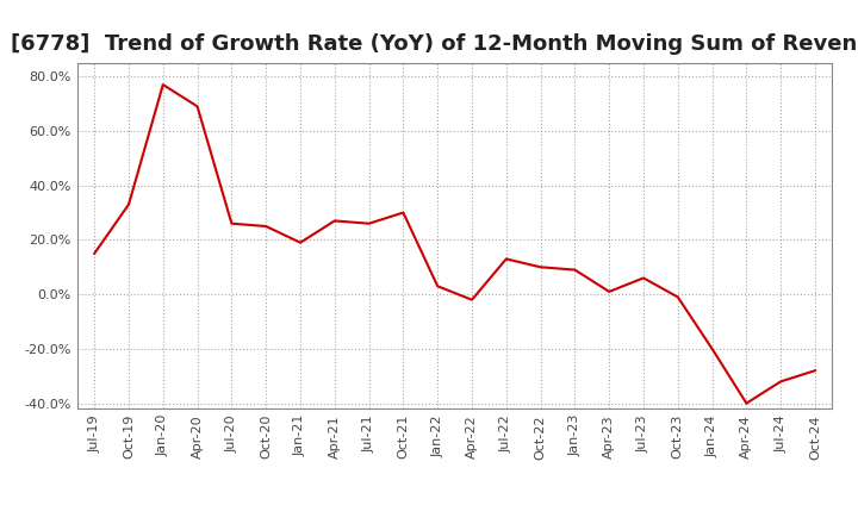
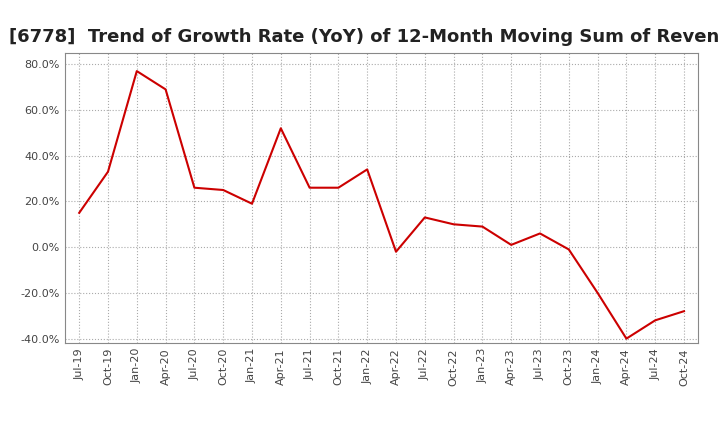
Apr-21: 27% -> 52%
Oct-21: 30% -> 26%
Jan-22: 3% -> 34%
